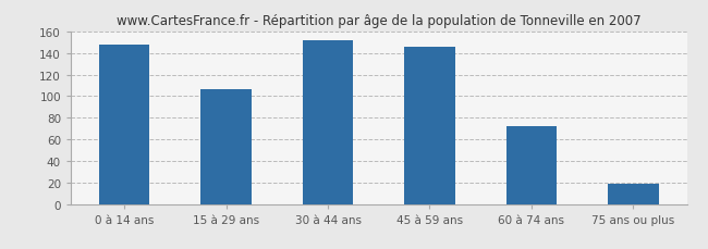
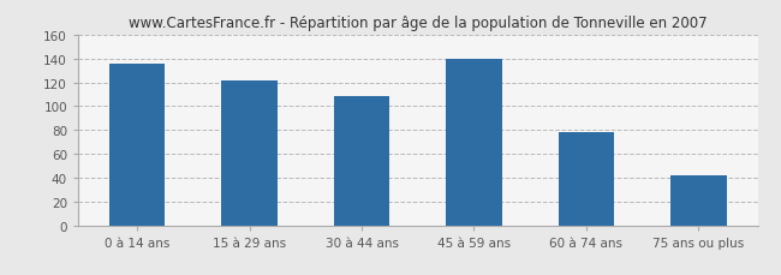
0 à 14 ans: 148 -> 136
15 à 29 ans: 106 -> 122
30 à 44 ans: 152 -> 108
45 à 59 ans: 146 -> 140
60 à 74 ans: 72 -> 78
75 ans ou plus: 19 -> 42
